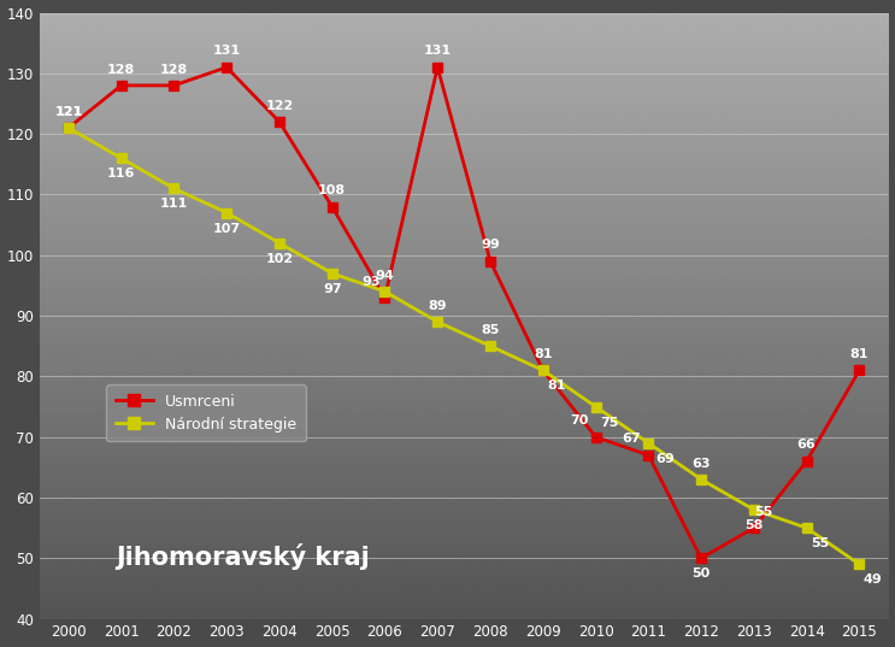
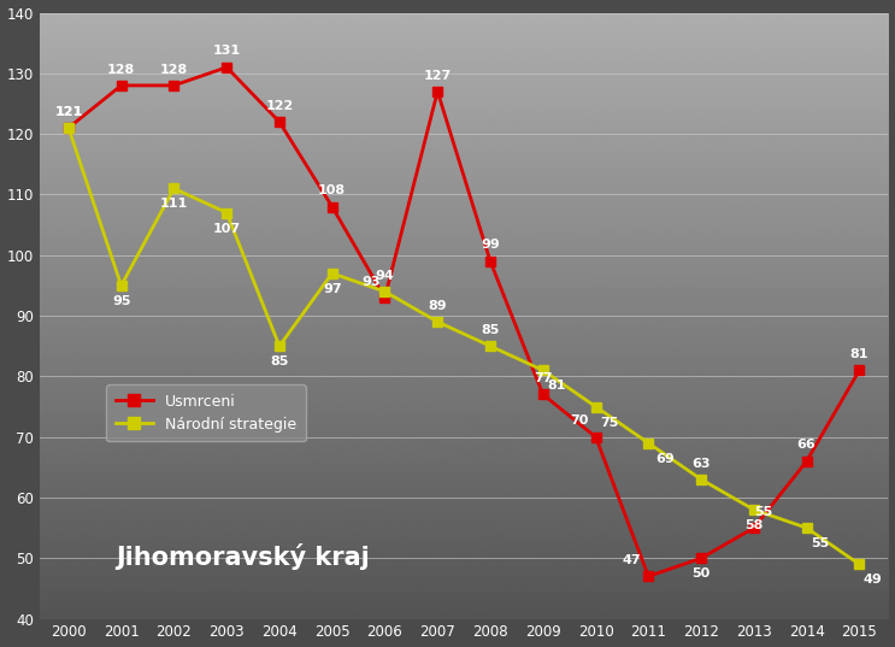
Národní strategie/2001: 116 -> 95
Národní strategie/2004: 102 -> 85
Usmrceni/2007: 131 -> 127
Usmrceni/2009: 81 -> 77
Usmrceni/2011: 67 -> 47
